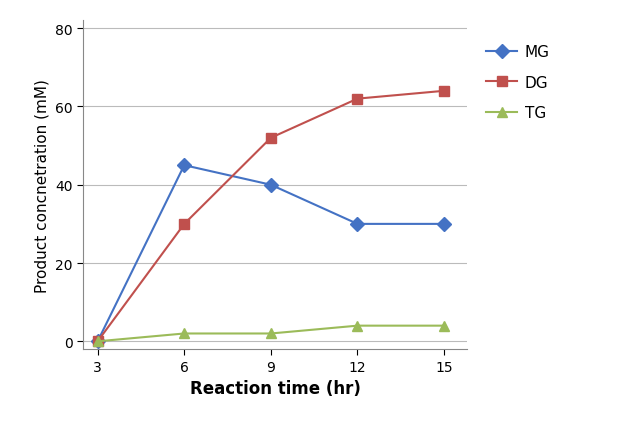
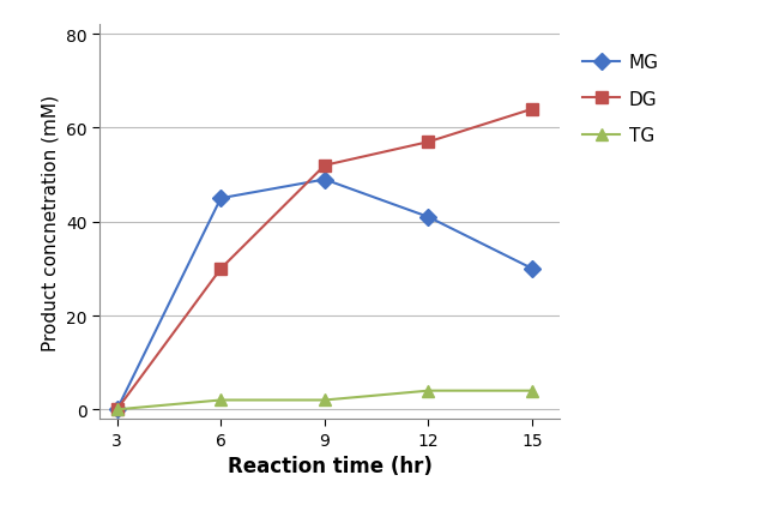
MG/9: 40 -> 49
MG/12: 30 -> 41
DG/12: 62 -> 57
